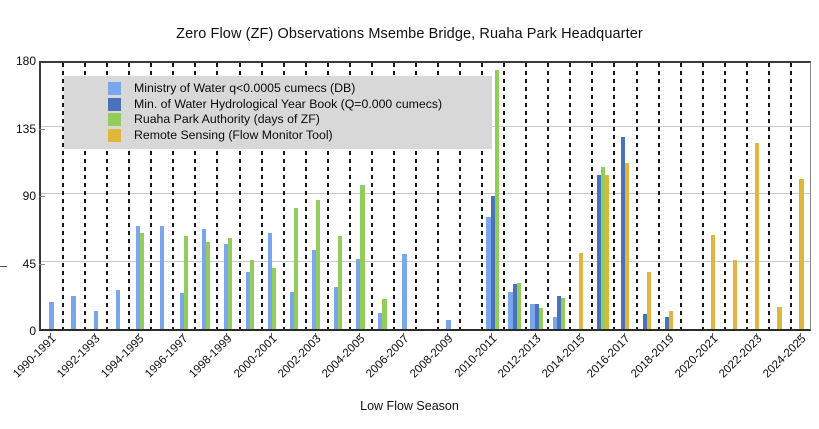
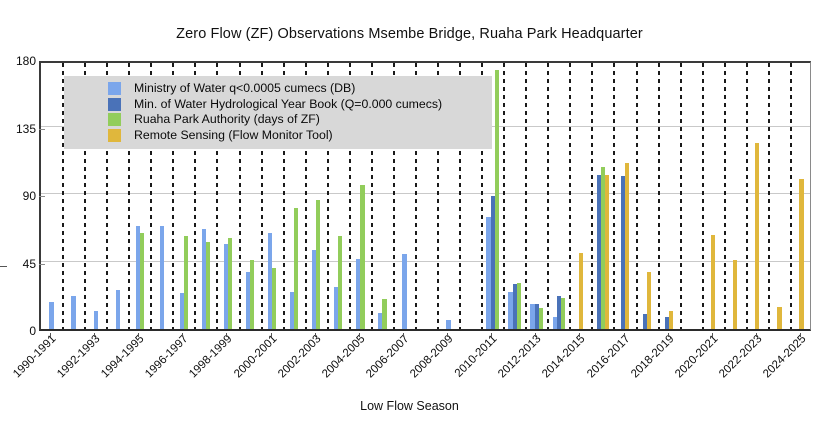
Min. of Water Hydrological Year Book (Q=0.000 cumecs)/2016-2017: 128 -> 102
